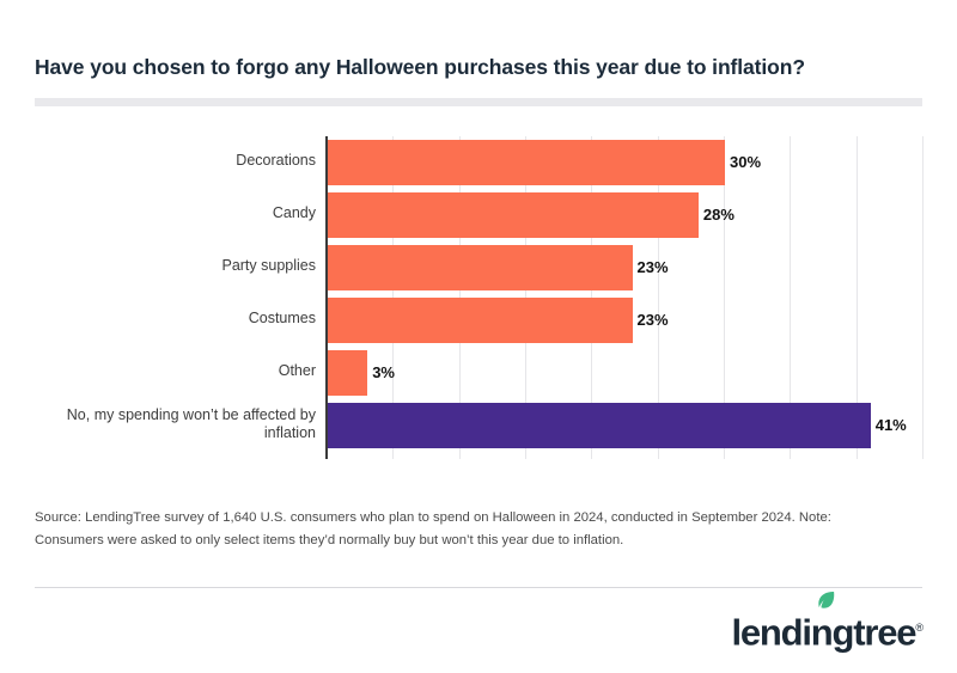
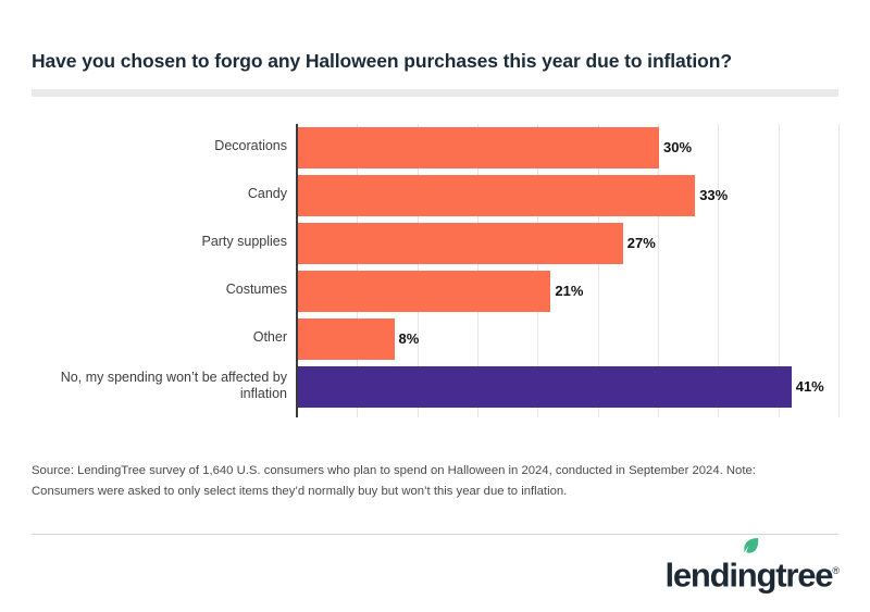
Candy: 28% -> 33%
Party supplies: 23% -> 27%
Costumes: 23% -> 21%
Other: 3% -> 8%
